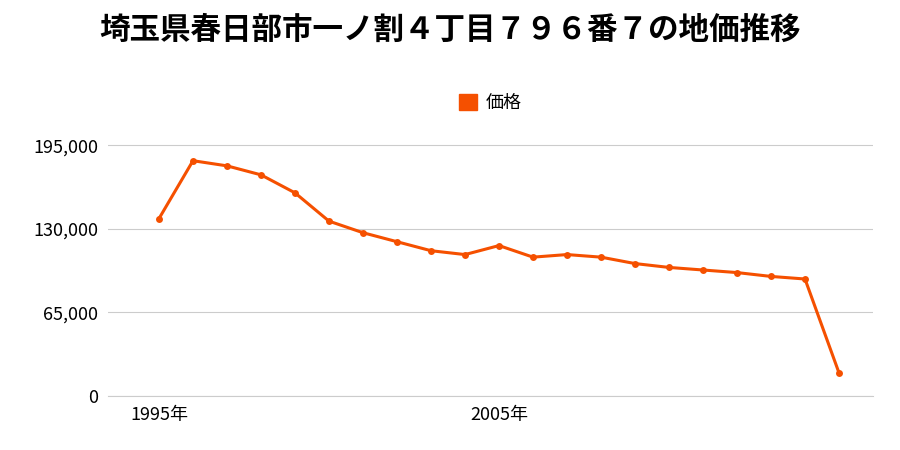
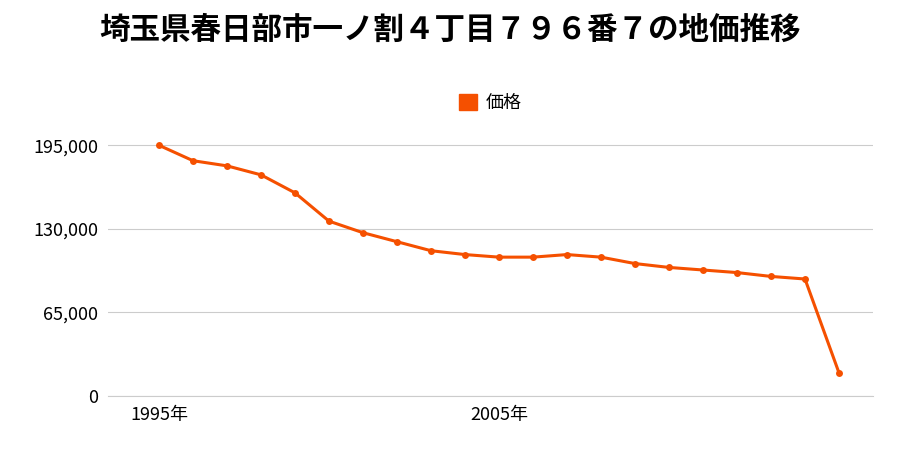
1995年: 138,000 -> 195,000
2005年: 117,000 -> 108,000
